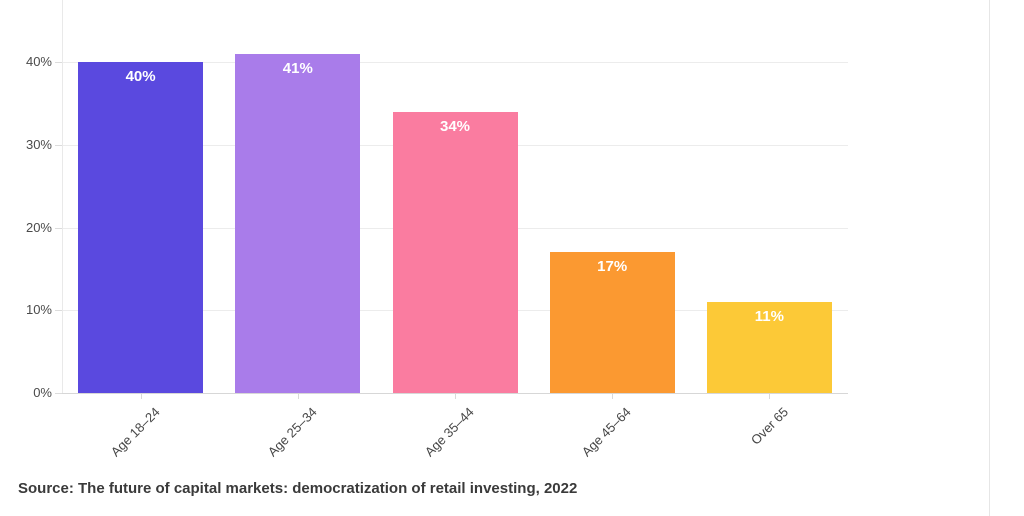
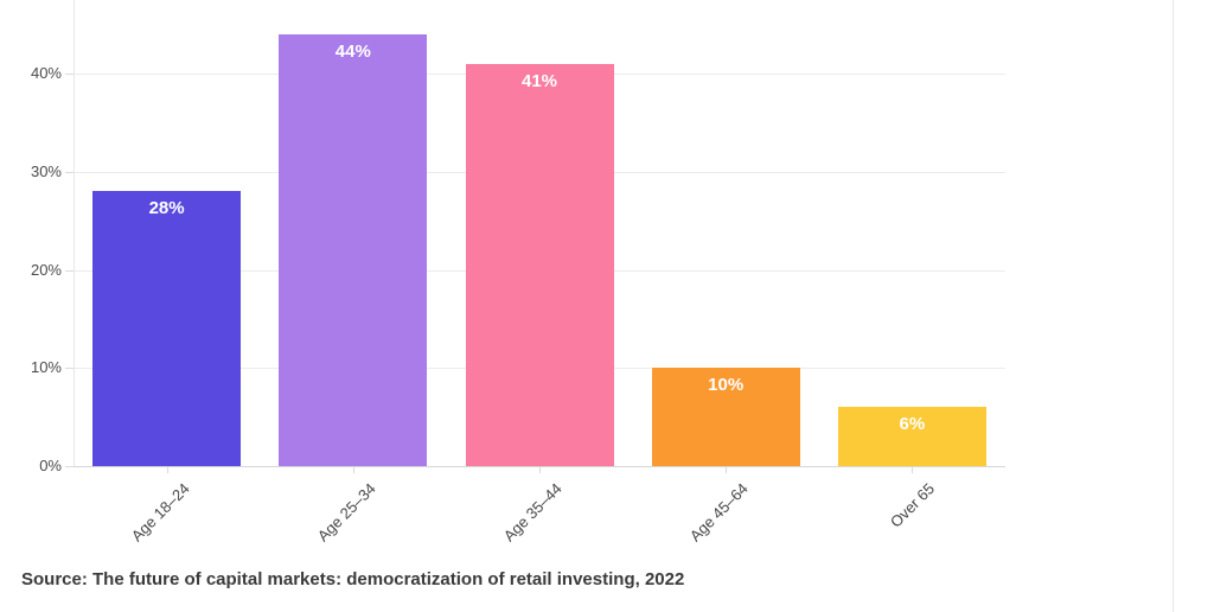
Age 18–24: 40% -> 28%
Age 25–34: 41% -> 44%
Age 35–44: 34% -> 41%
Age 45–64: 17% -> 10%
Over 65: 11% -> 6%
